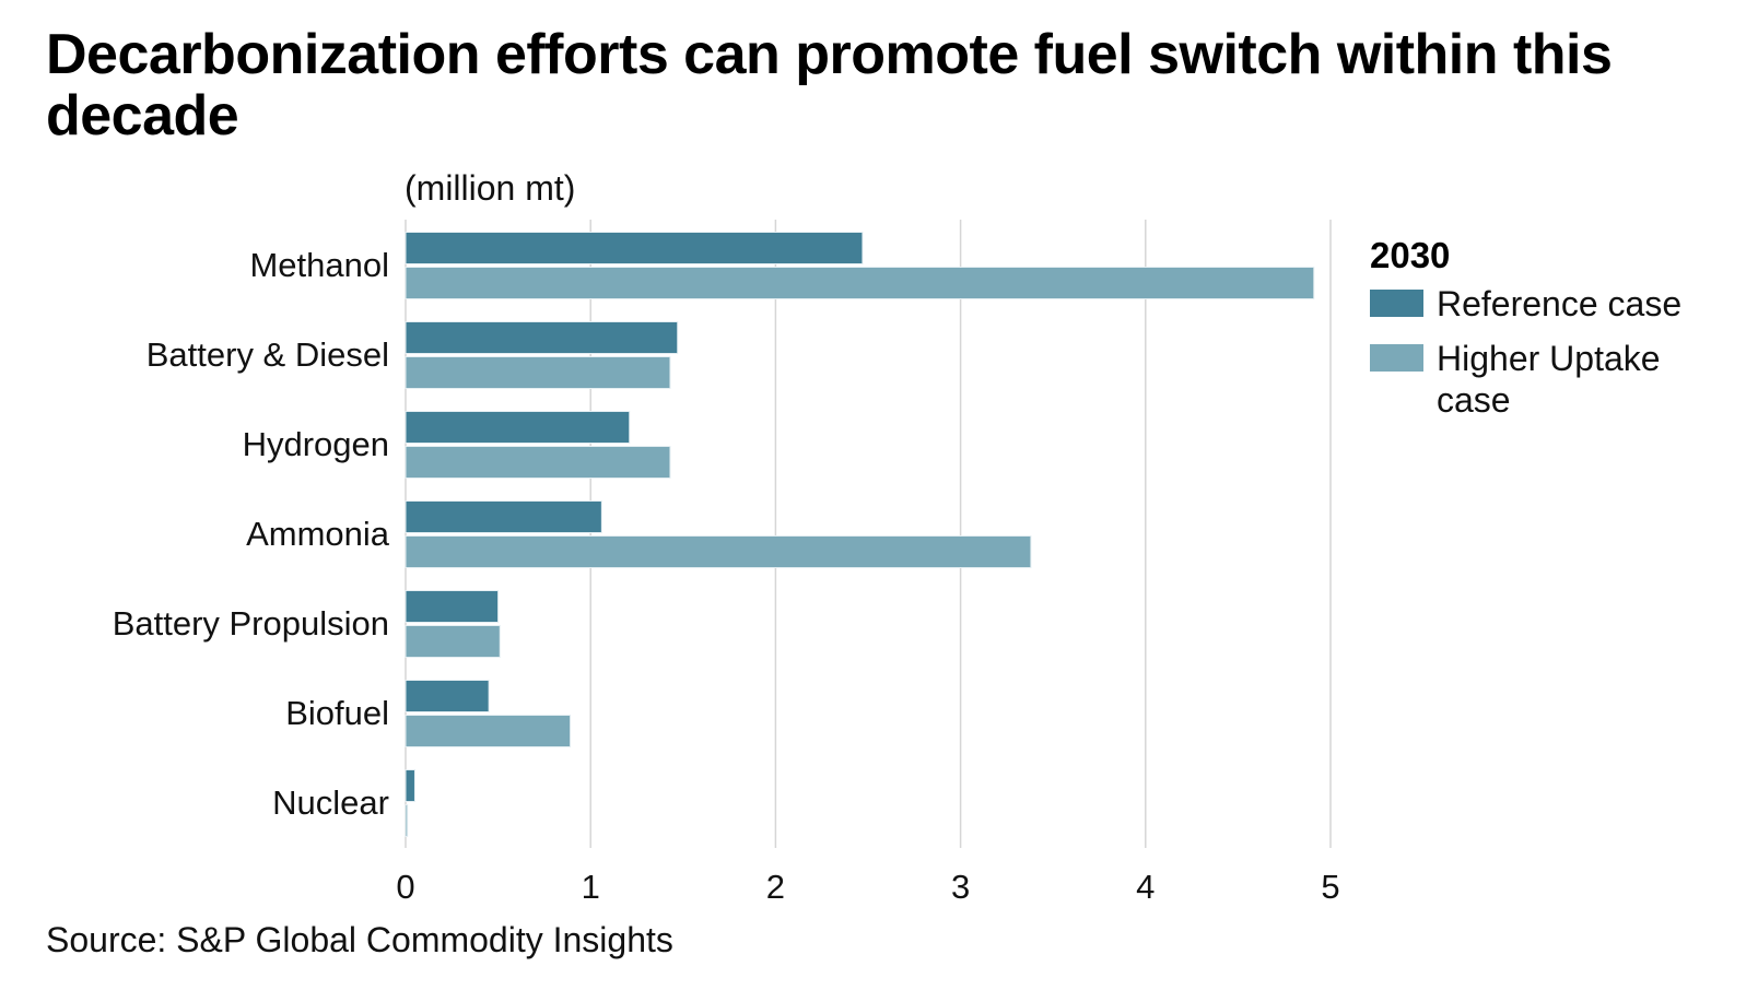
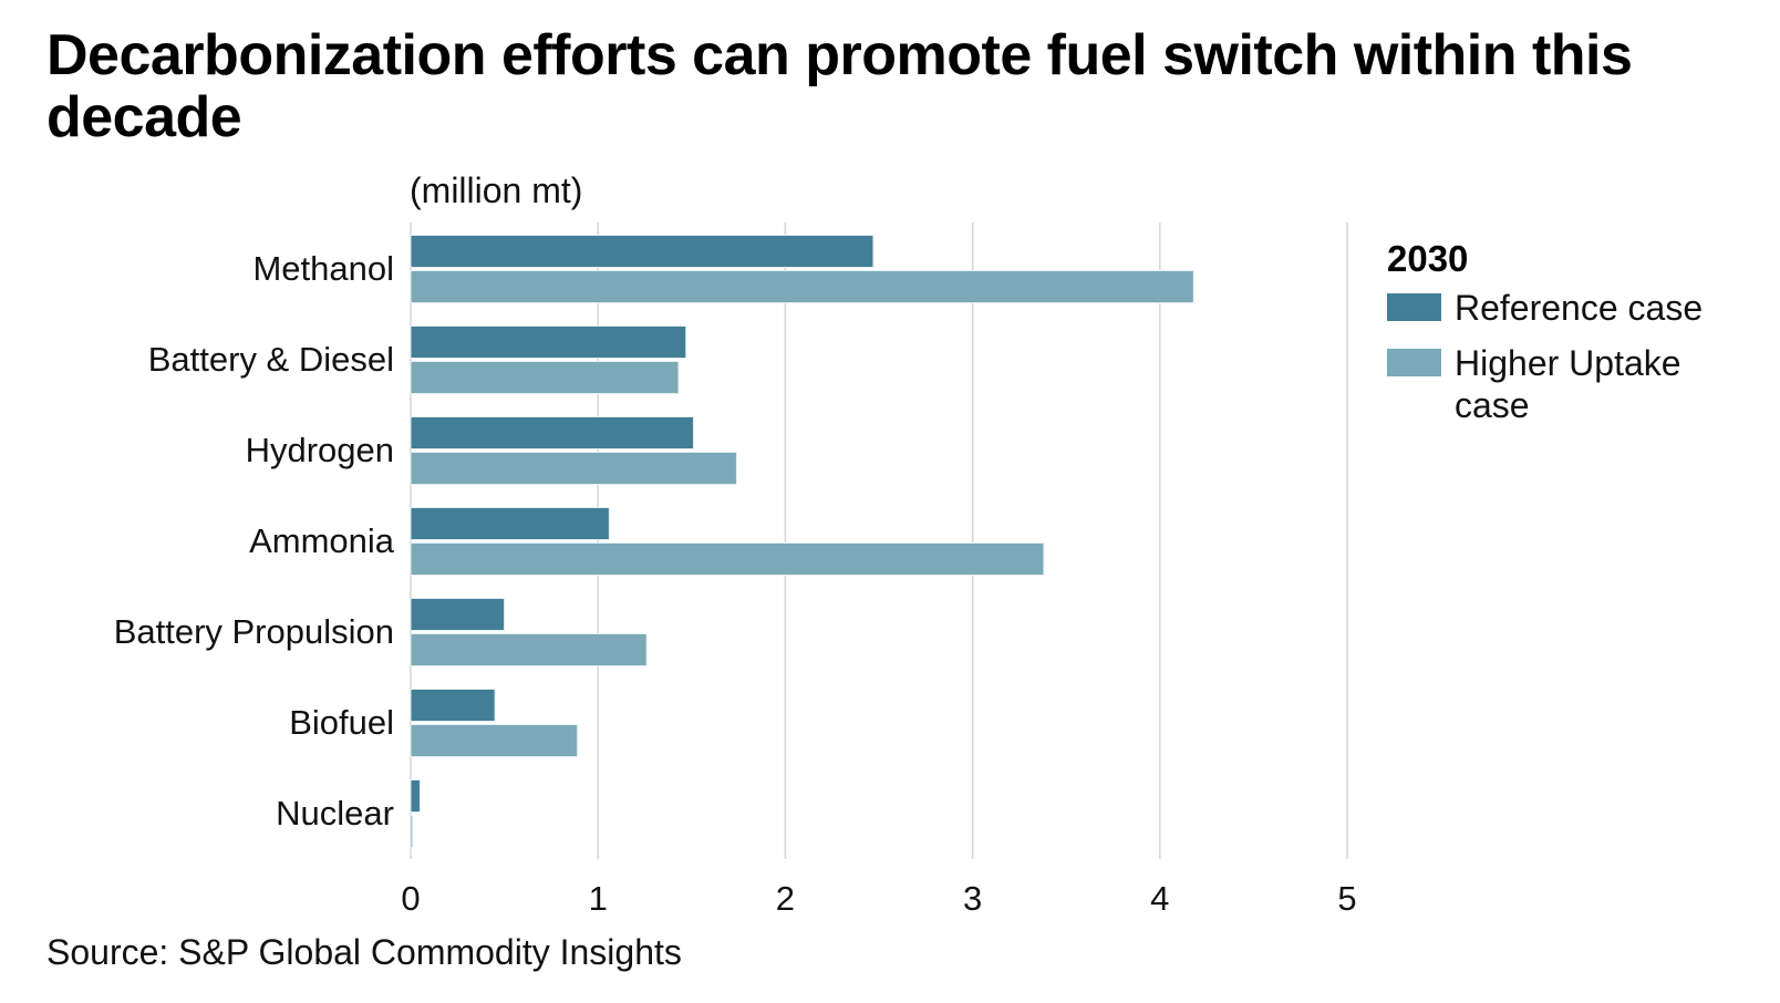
Higher Uptake case/Methanol: 4.91 -> 4.18
Reference case/Hydrogen: 1.21 -> 1.51
Higher Uptake case/Hydrogen: 1.43 -> 1.74
Higher Uptake case/Battery Propulsion: 0.51 -> 1.26
